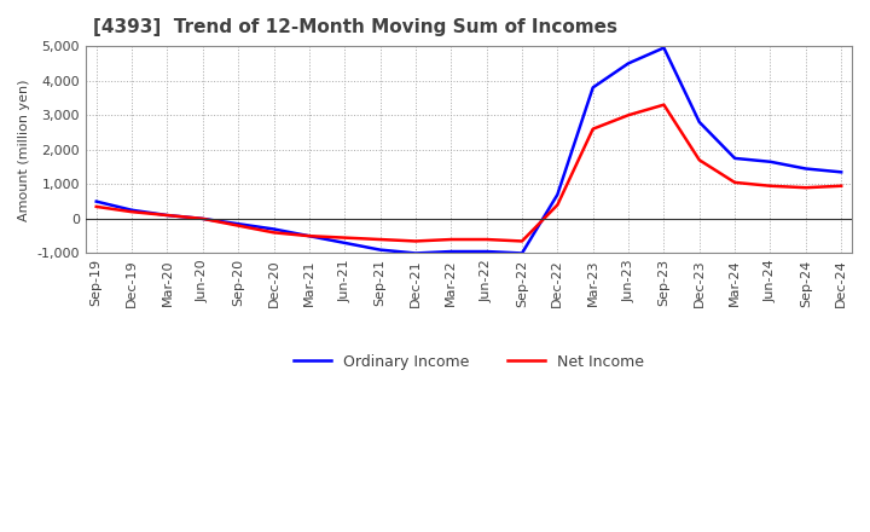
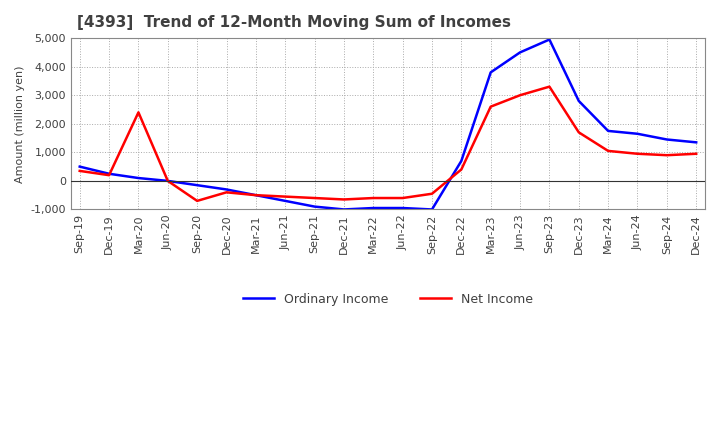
Net Income/Mar-20: 100 -> 2,400
Net Income/Sep-20: -200 -> -700
Net Income/Sep-22: -650 -> -450
